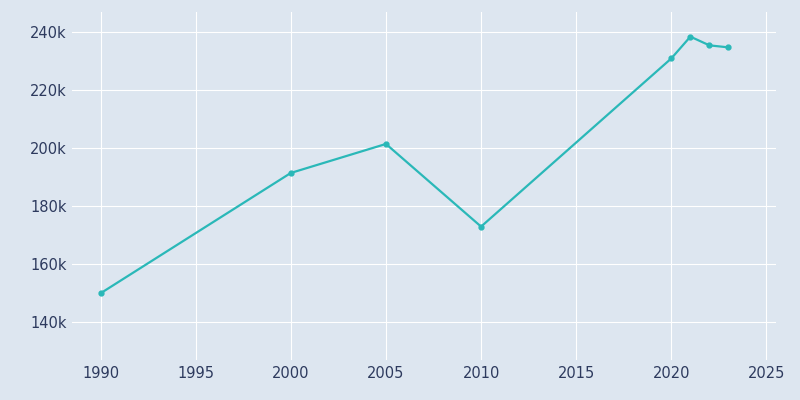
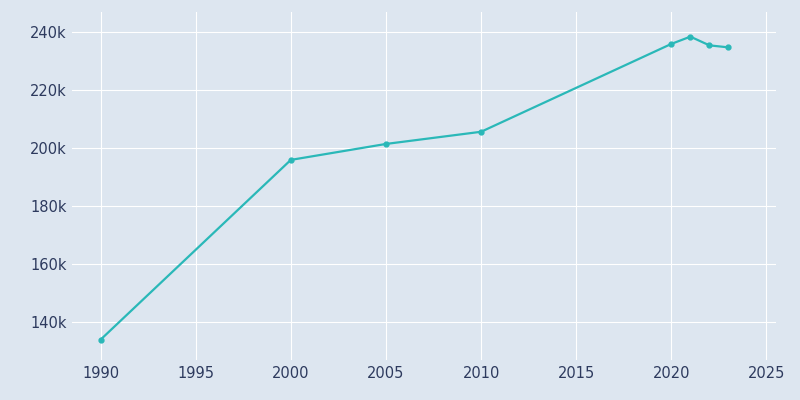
1990: 150.0k -> 134.0k
2000: 191.5k -> 196.0k
2010: 173.0k -> 205.7k
2020: 231.0k -> 236.0k
